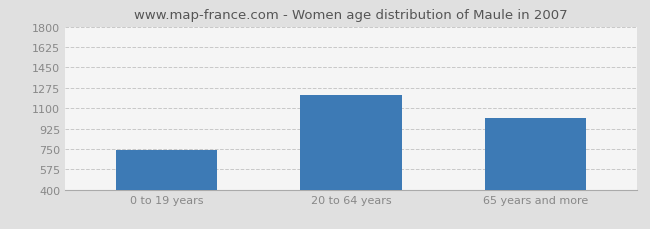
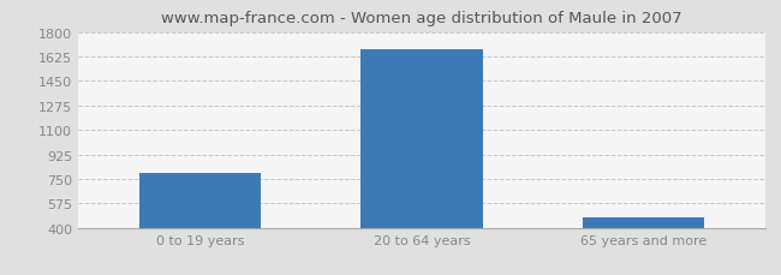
0 to 19 years: 740 -> 790
20 to 64 years: 1210 -> 1680
65 years and more: 1020 -> 480
